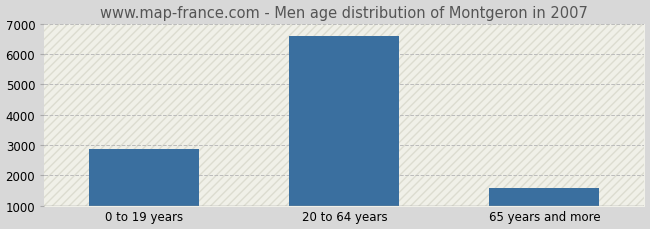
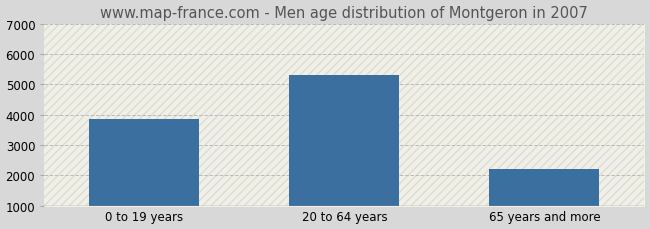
0 to 19 years: 2850 -> 3850
20 to 64 years: 6600 -> 5300
65 years and more: 1580 -> 2200
